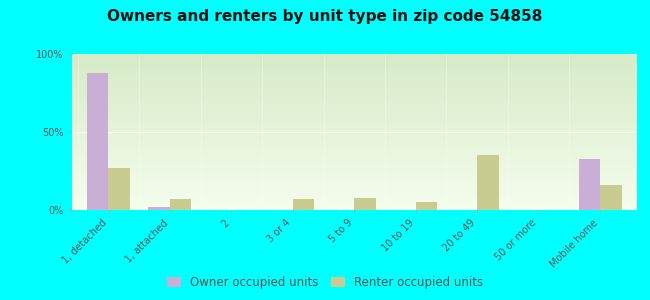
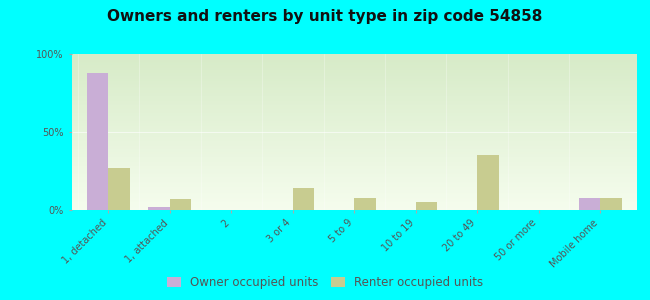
Renter occupied units/3 or 4: 7% -> 14%
Owner occupied units/Mobile home: 33% -> 8%
Renter occupied units/Mobile home: 16% -> 8%
